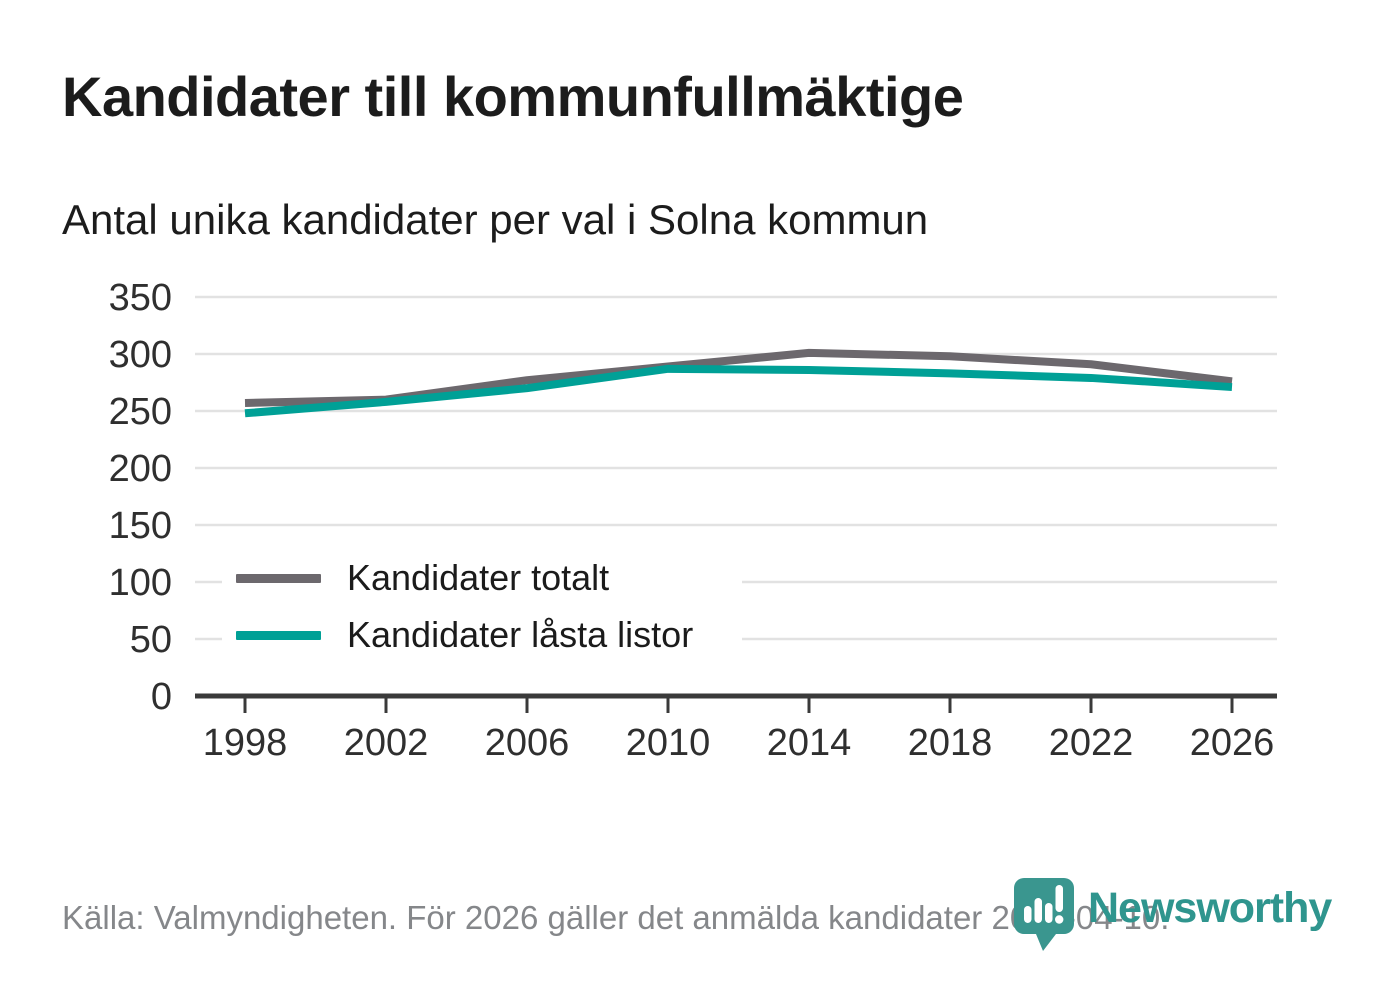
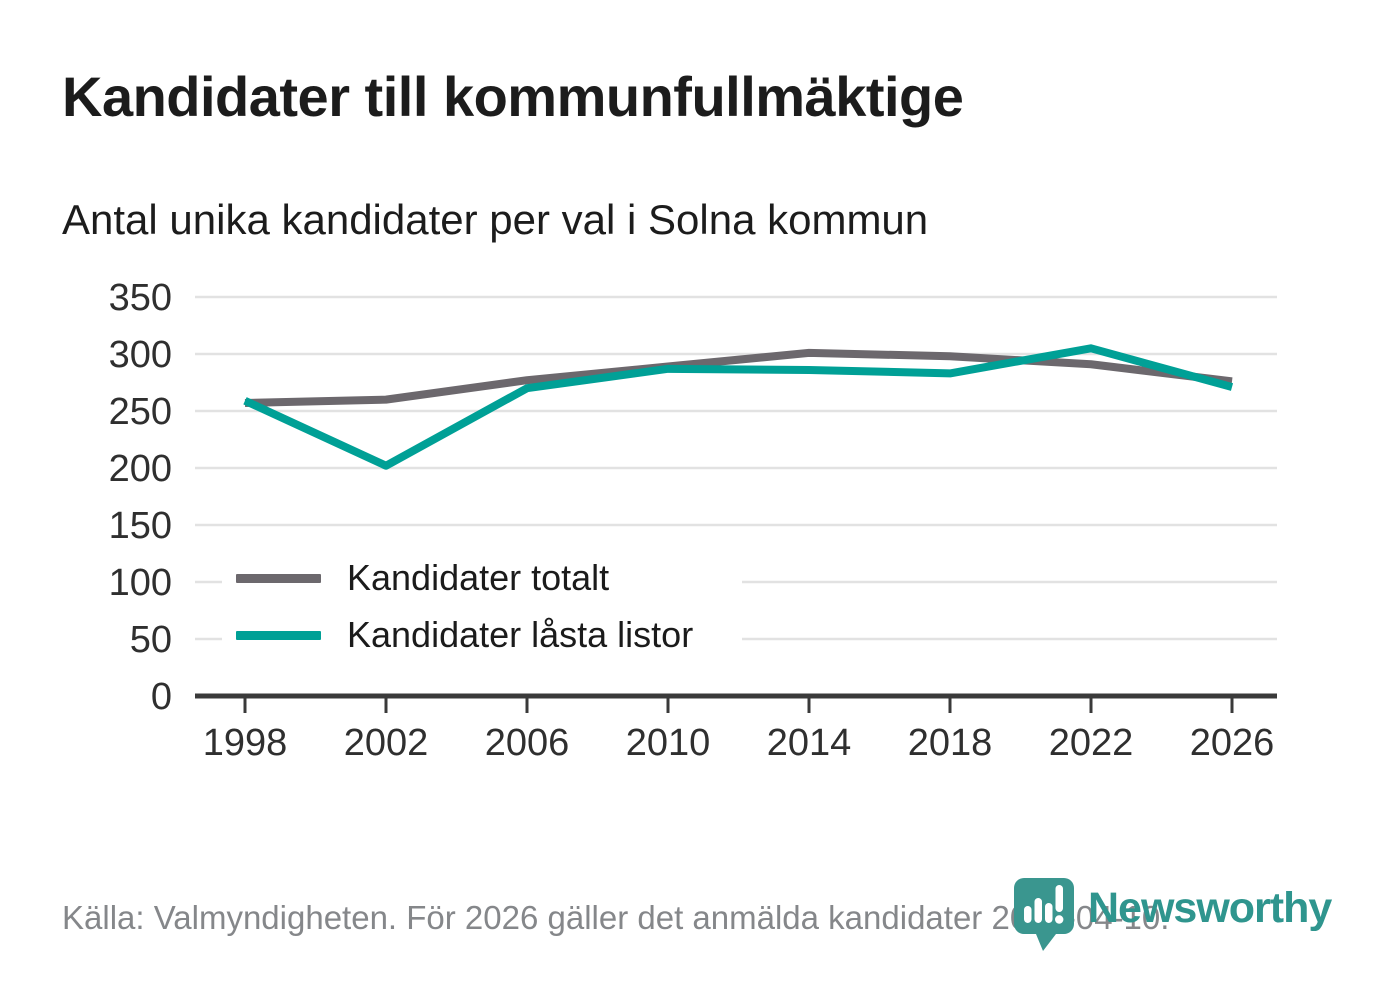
Kandidater låsta listor/1998: 248 -> 259
Kandidater låsta listor/2002: 258 -> 202
Kandidater låsta listor/2022: 279 -> 305
